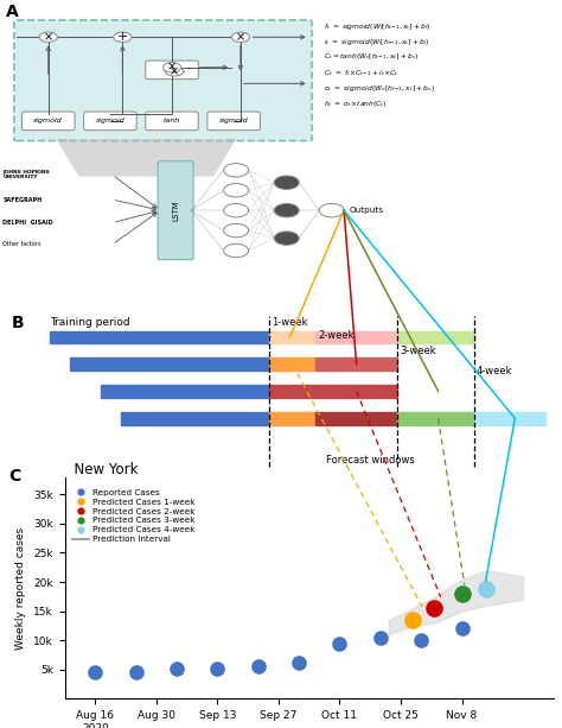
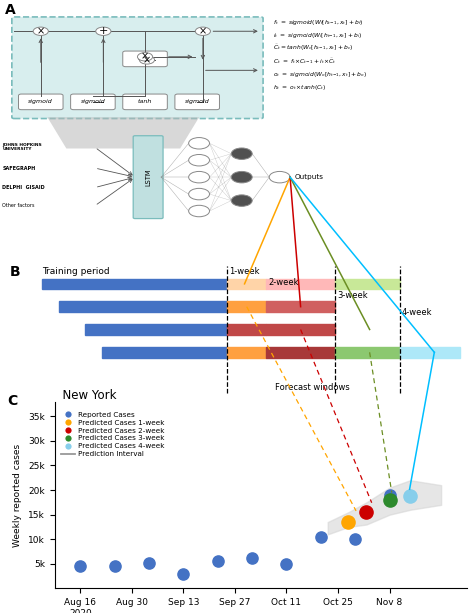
Reported Cases/Sep 13: 5.2k -> 3.0k
Reported Cases/Oct 11: 9.5k -> 5.0k
Reported Cases/Nov 8: 12.0k -> 19.0k
